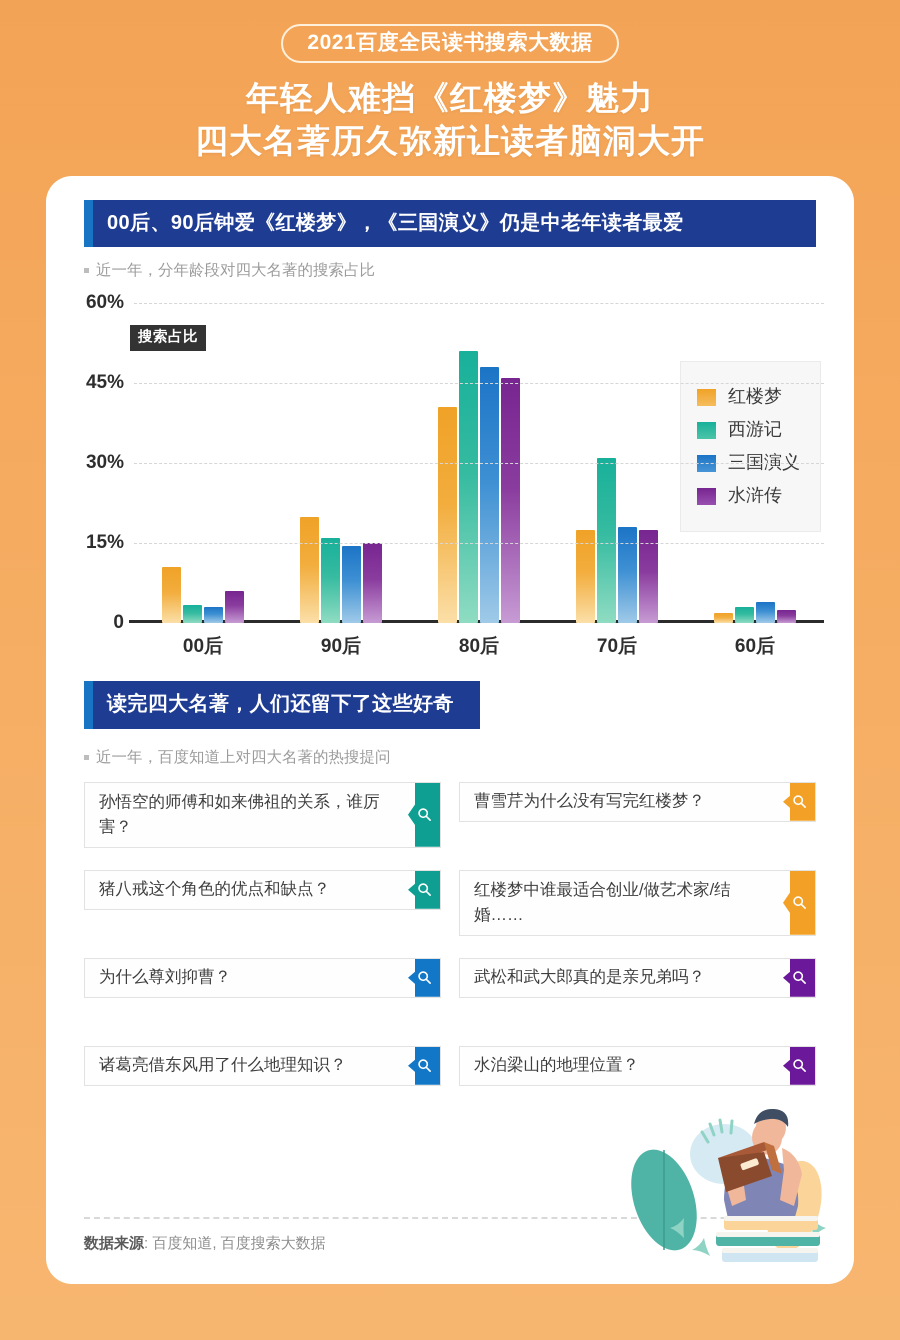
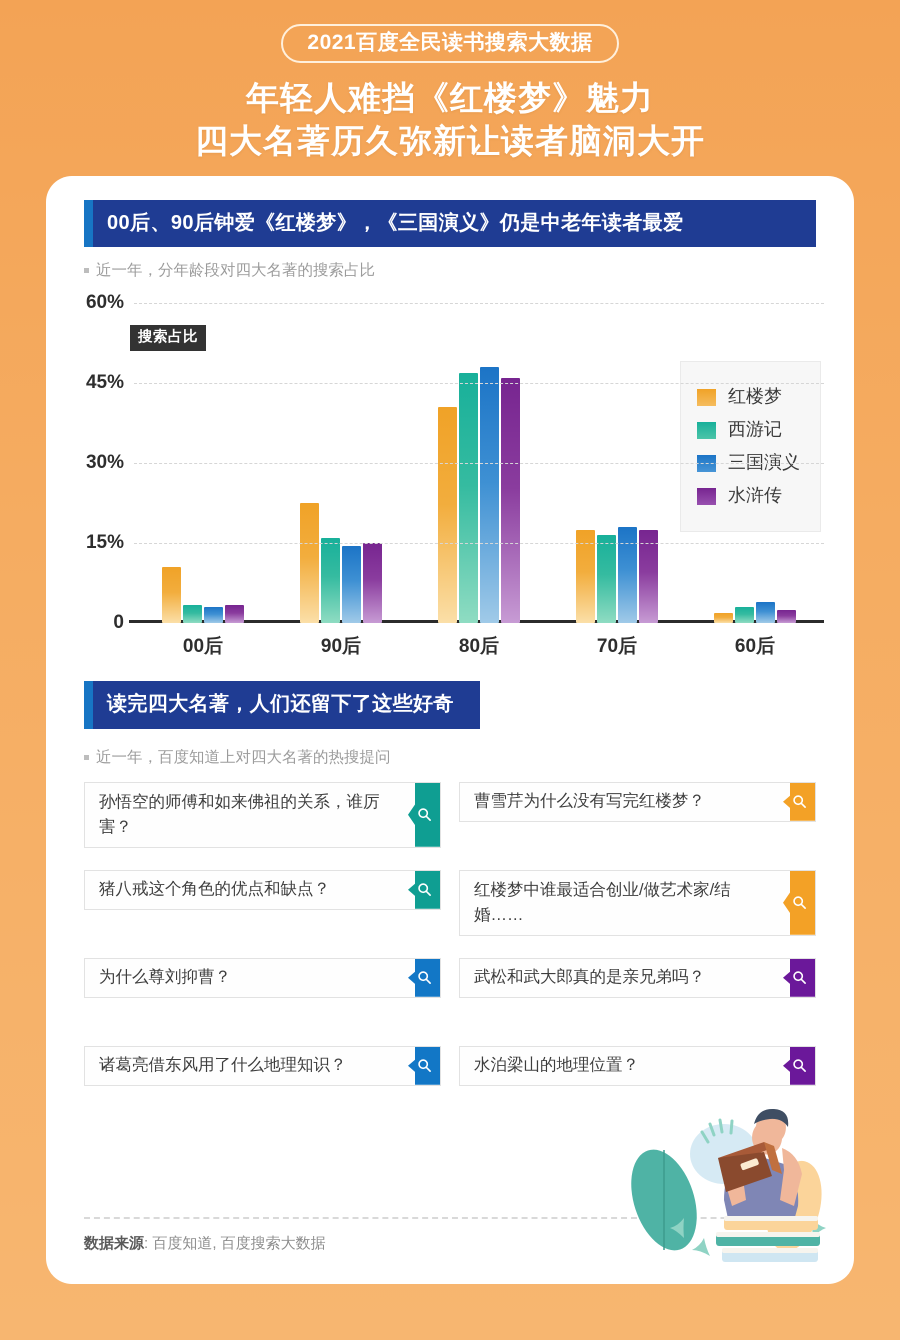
水浒传/00后: 6% -> 4%
红楼梦/90后: 20% -> 22%
西游记/80后: 51% -> 47%
西游记/70后: 31% -> 16%
